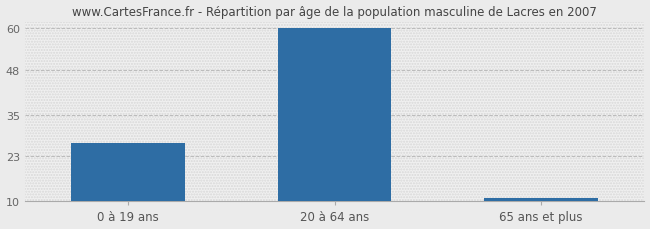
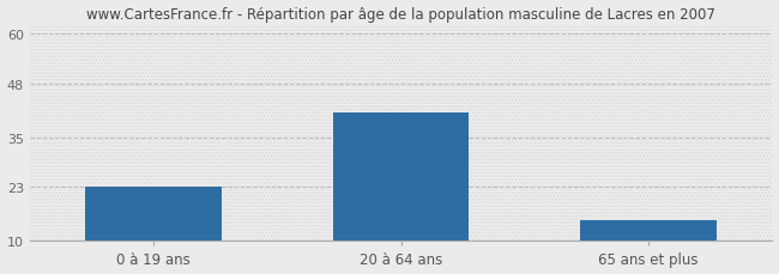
0 à 19 ans: 27 -> 23
20 à 64 ans: 60 -> 41
65 ans et plus: 11 -> 15
